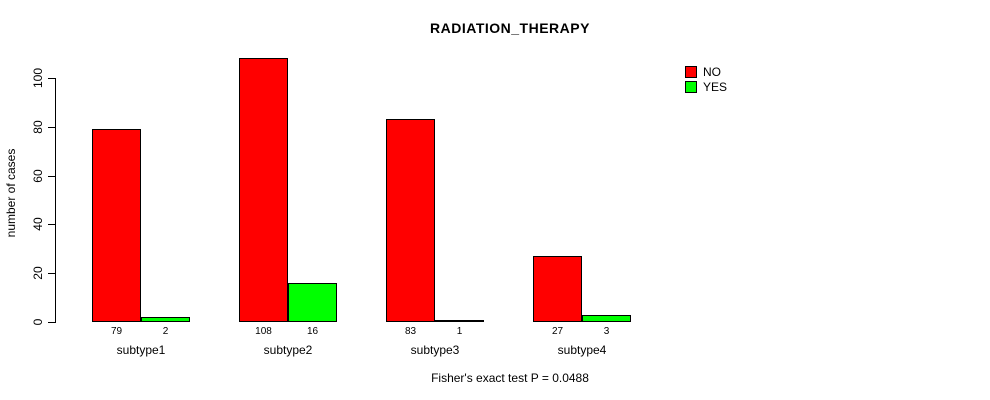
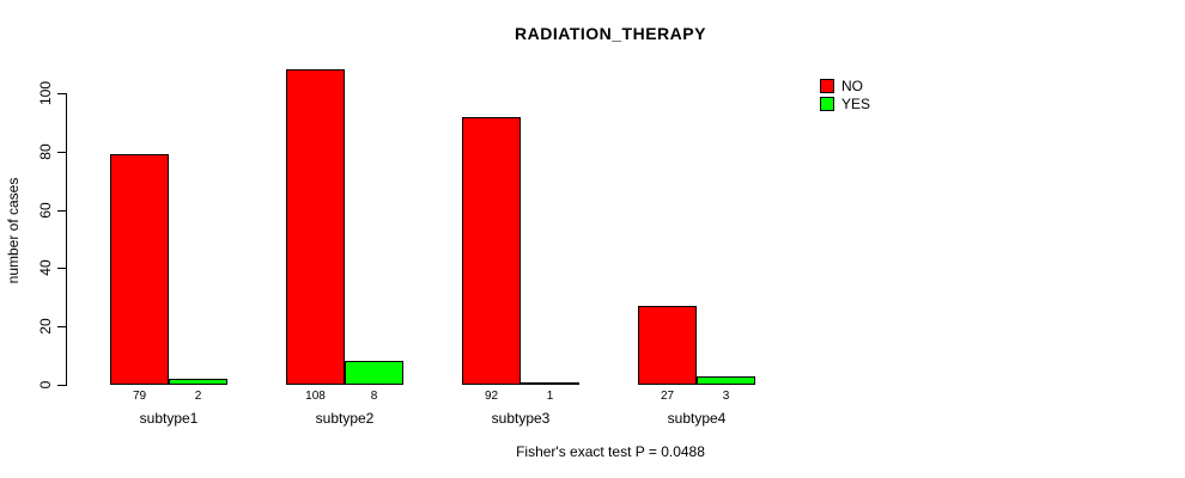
YES/subtype2: 16 -> 8
NO/subtype3: 83 -> 92
